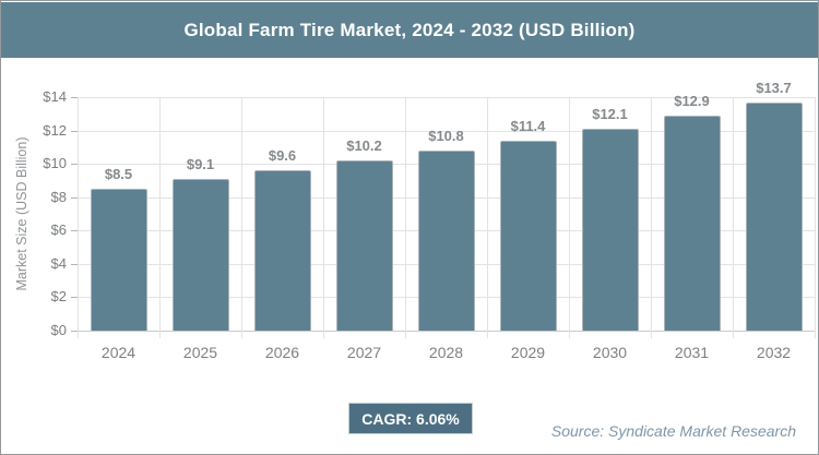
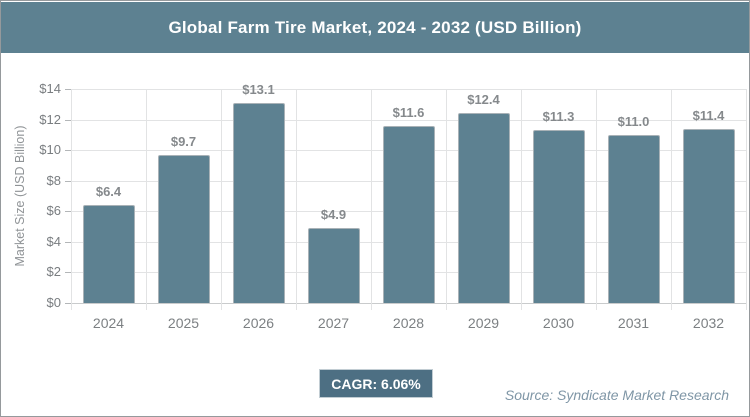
2024: $8.5 -> $6.4
2025: $9.1 -> $9.7
2026: $9.6 -> $13.1
2027: $10.2 -> $4.9
2028: $10.8 -> $11.6
2029: $11.4 -> $12.4
2030: $12.1 -> $11.3
2031: $12.9 -> $11.0
2032: $13.7 -> $11.4
